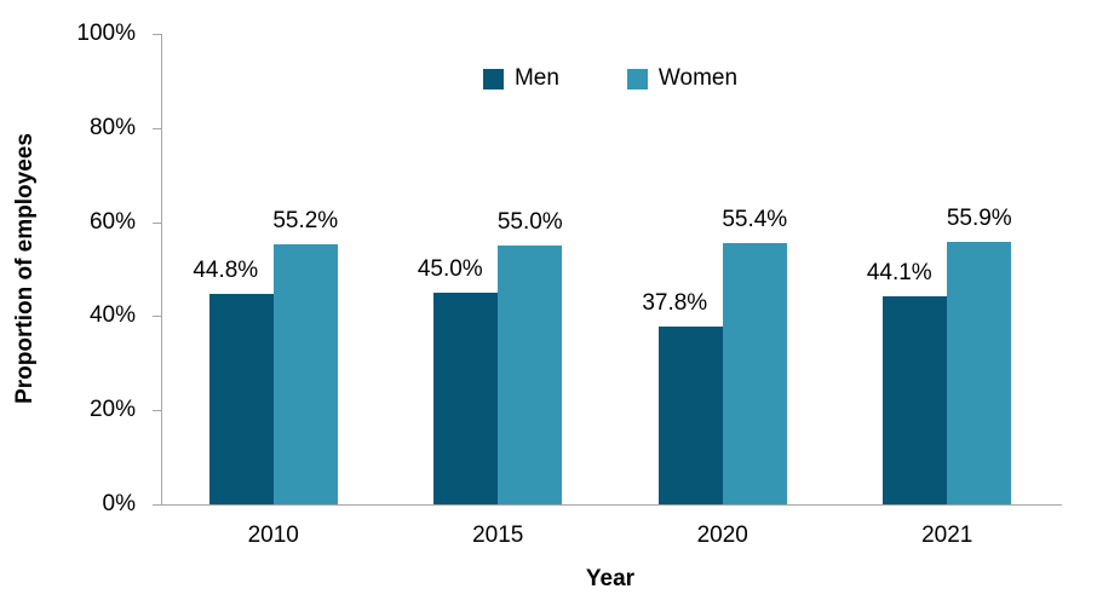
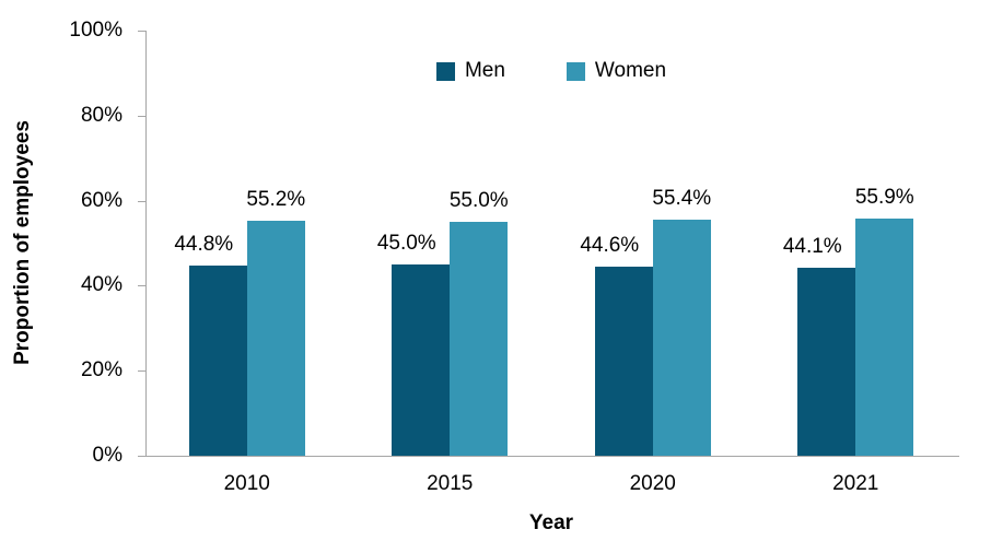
Men/2020: 37.8% -> 44.6%
